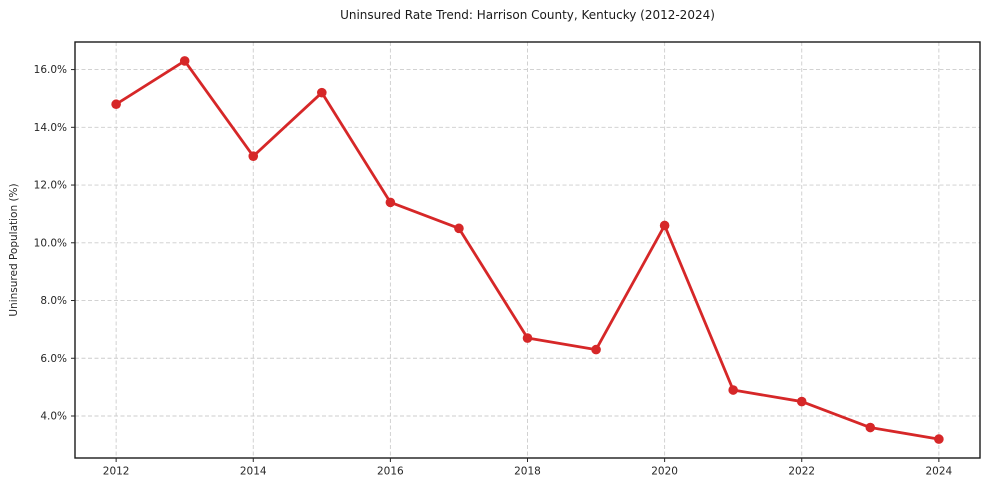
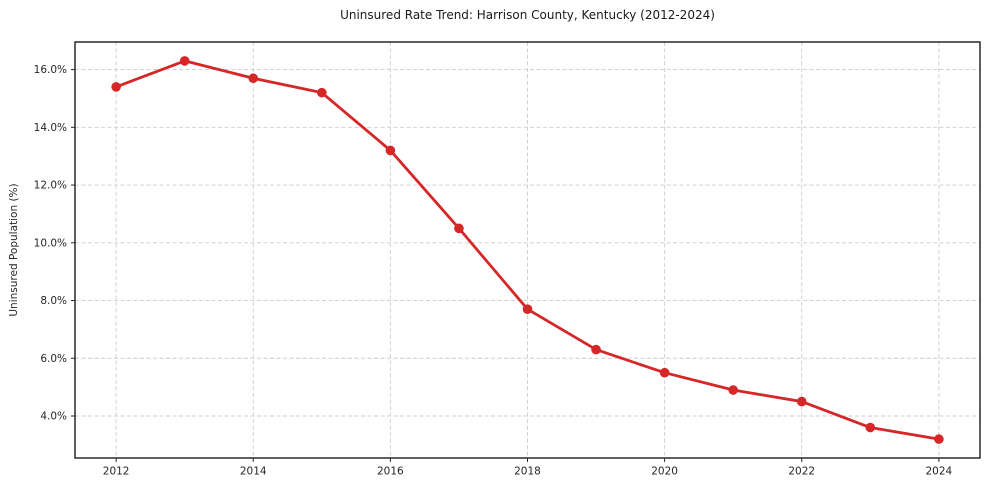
2012: 14.8% -> 15.4%
2014: 13.0% -> 15.7%
2016: 11.4% -> 13.2%
2018: 6.7% -> 7.7%
2020: 10.6% -> 5.5%
